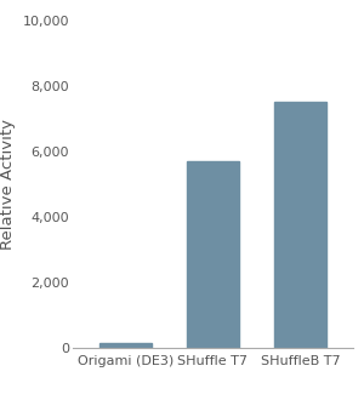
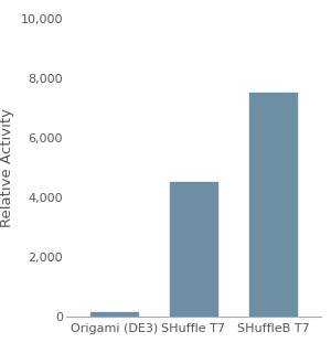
SHuffle T7: 5,700 -> 4,500
